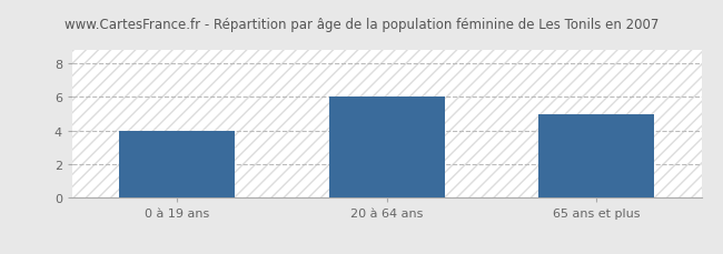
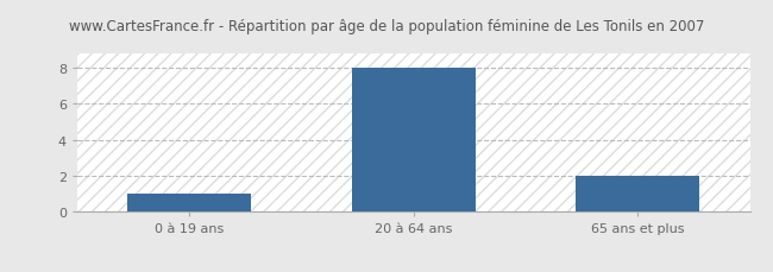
0 à 19 ans: 4 -> 1
20 à 64 ans: 6 -> 8
65 ans et plus: 5 -> 2
